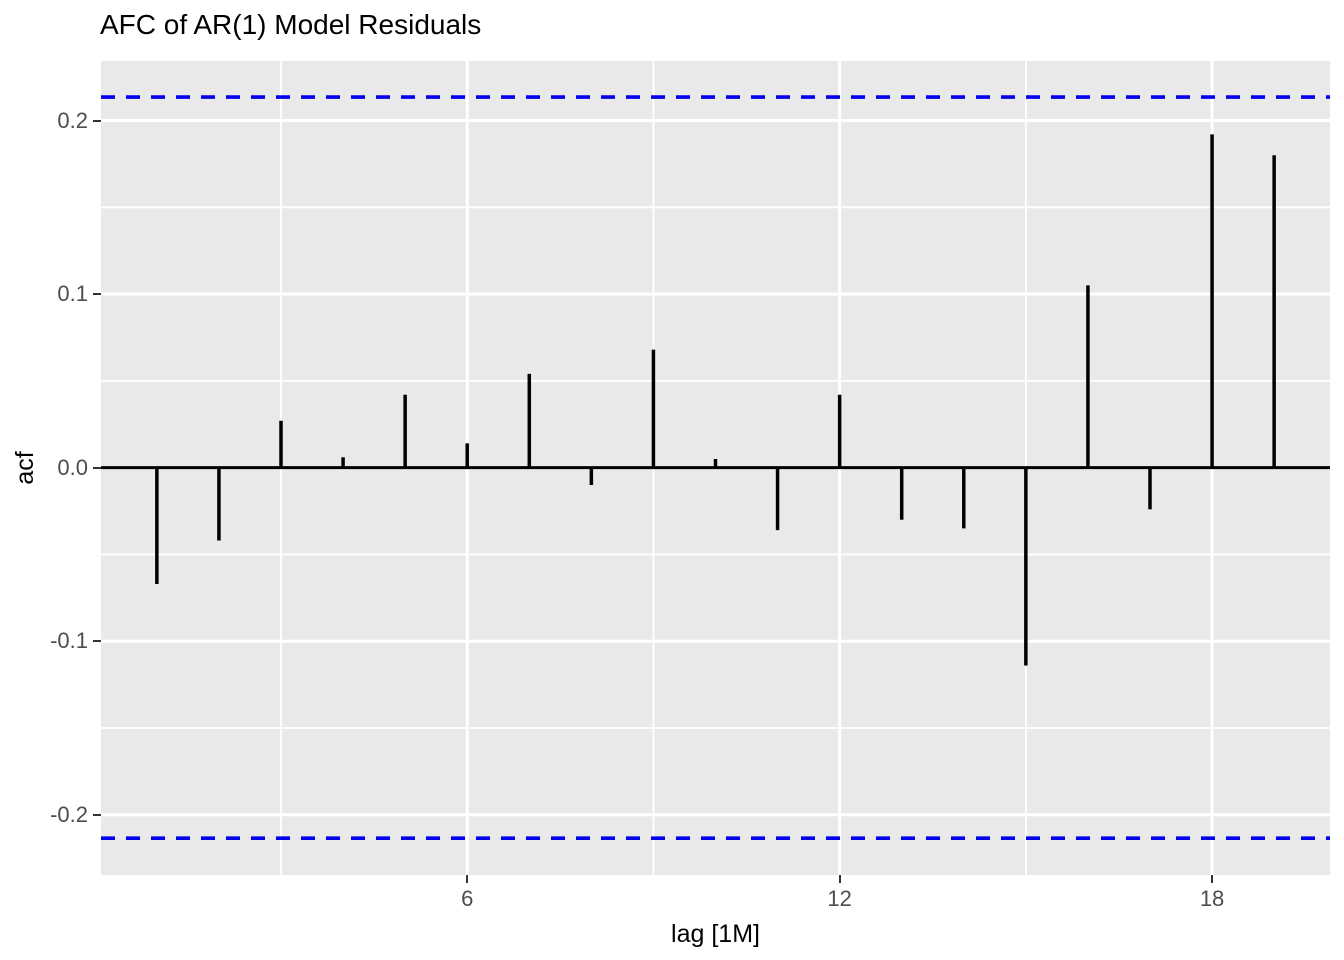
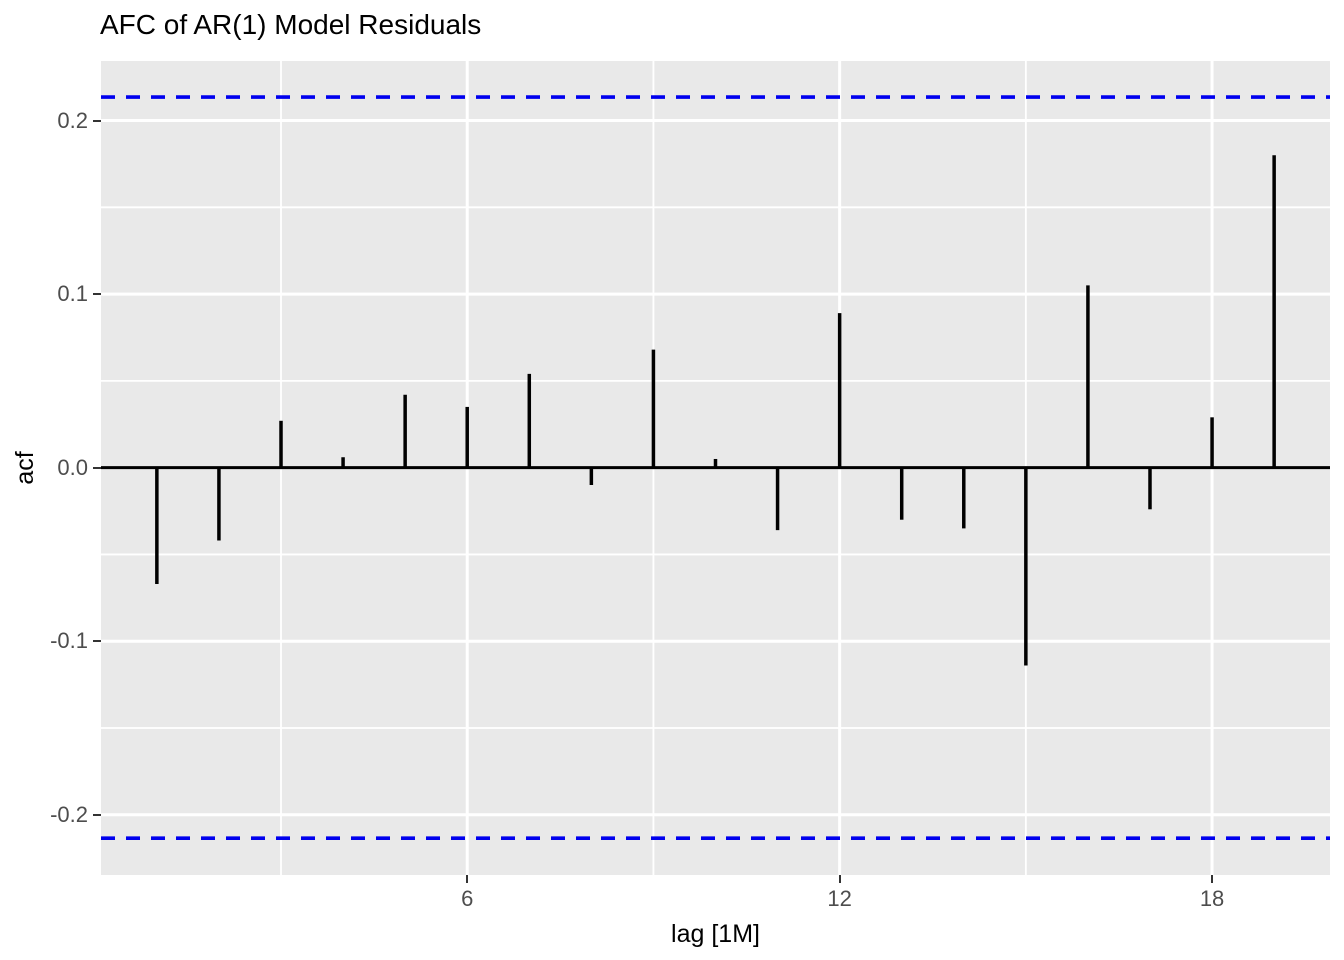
6: 0.014 -> 0.035
12: 0.042 -> 0.089
18: 0.192 -> 0.029
